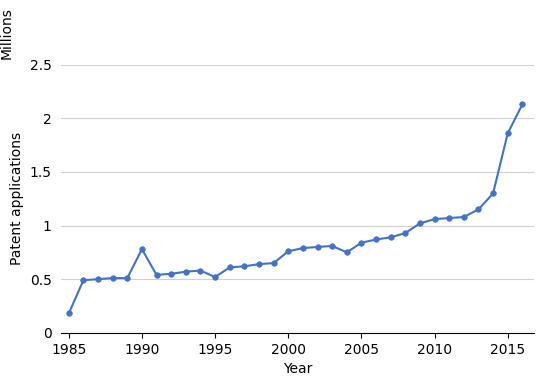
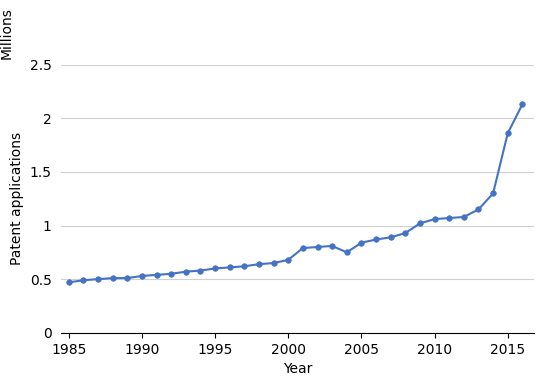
1985: 0.18 -> 0.47
1990: 0.78 -> 0.53
1995: 0.52 -> 0.60
2000: 0.76 -> 0.68
